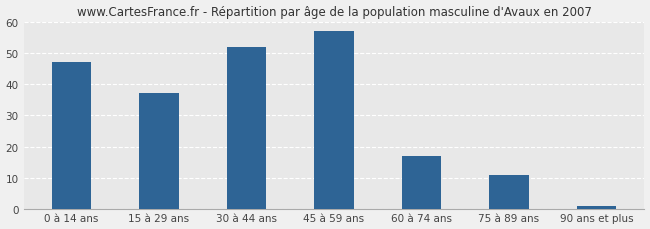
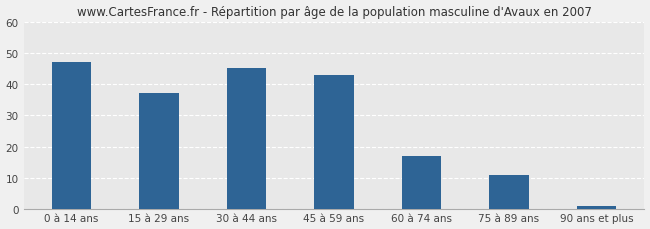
30 à 44 ans: 52 -> 45
45 à 59 ans: 57 -> 43
